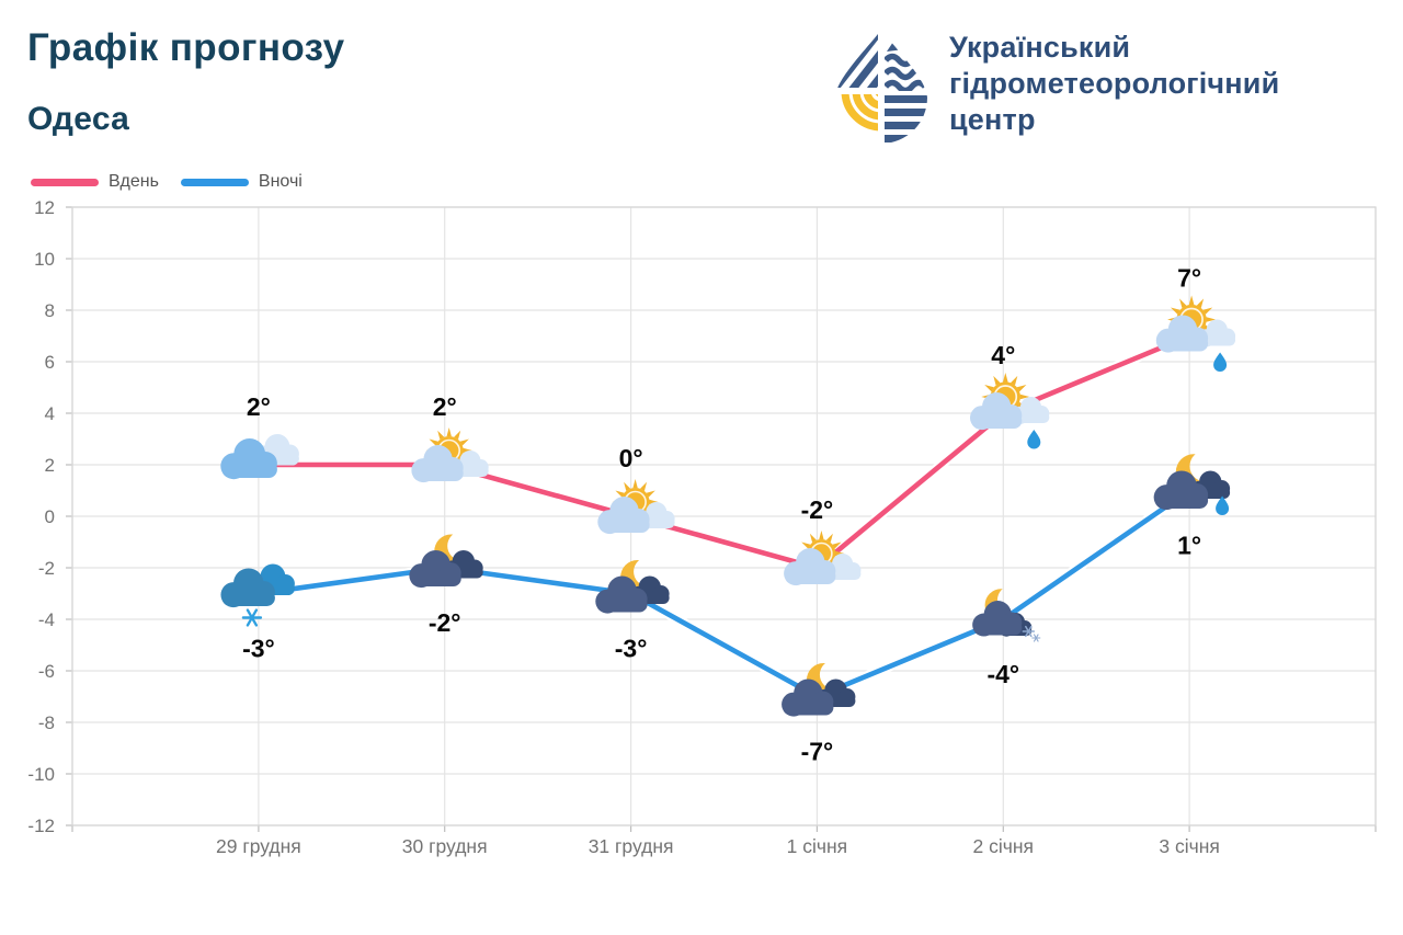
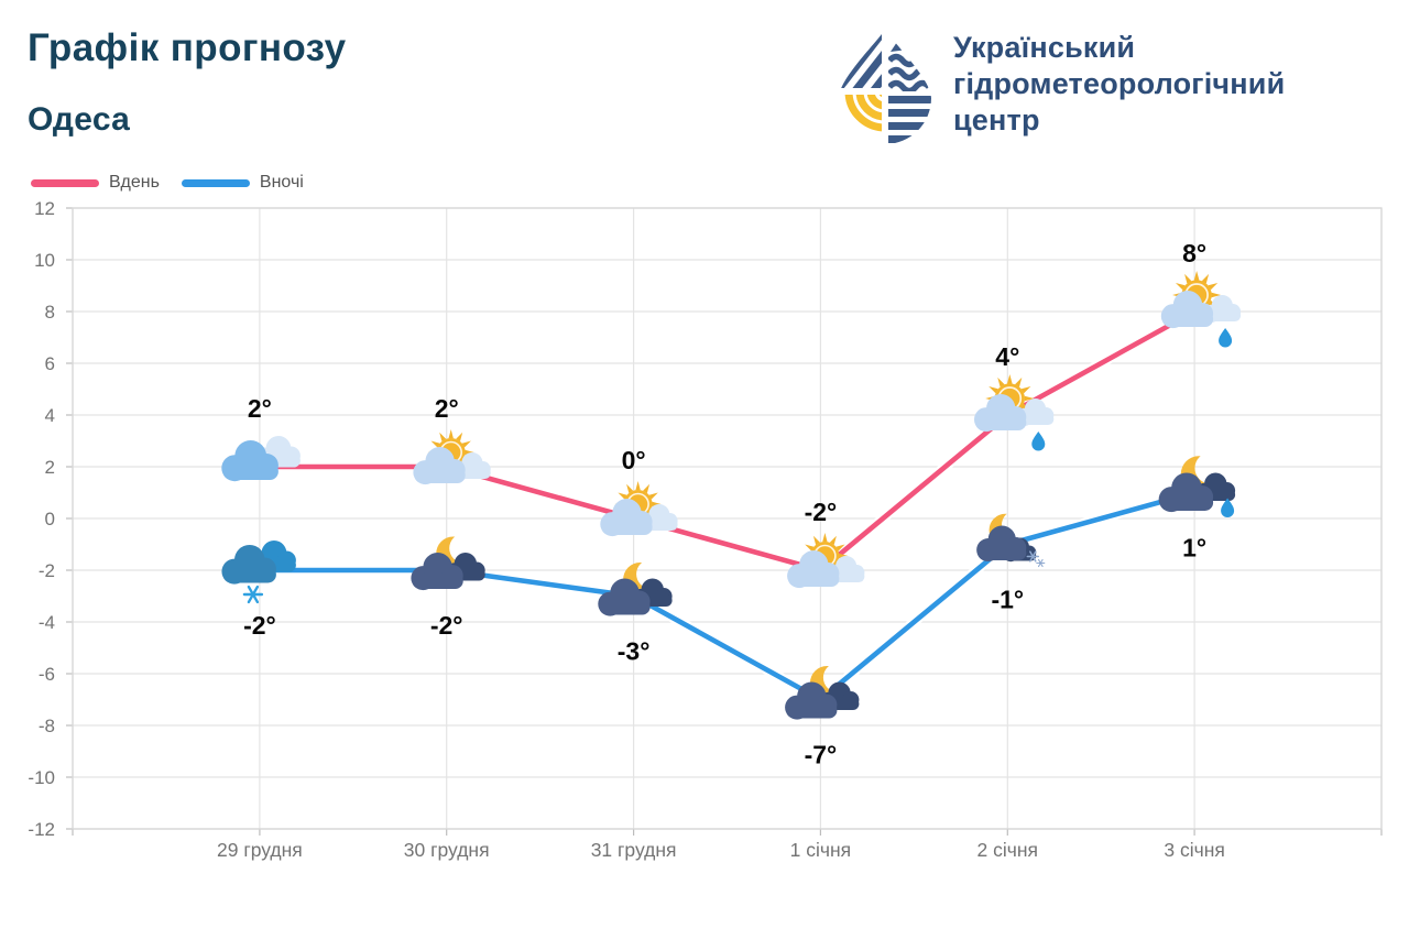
Вночі/29 грудня: -3° -> -2°
Вночі/2 січня: -4° -> -1°
Вдень/3 січня: 7° -> 8°
